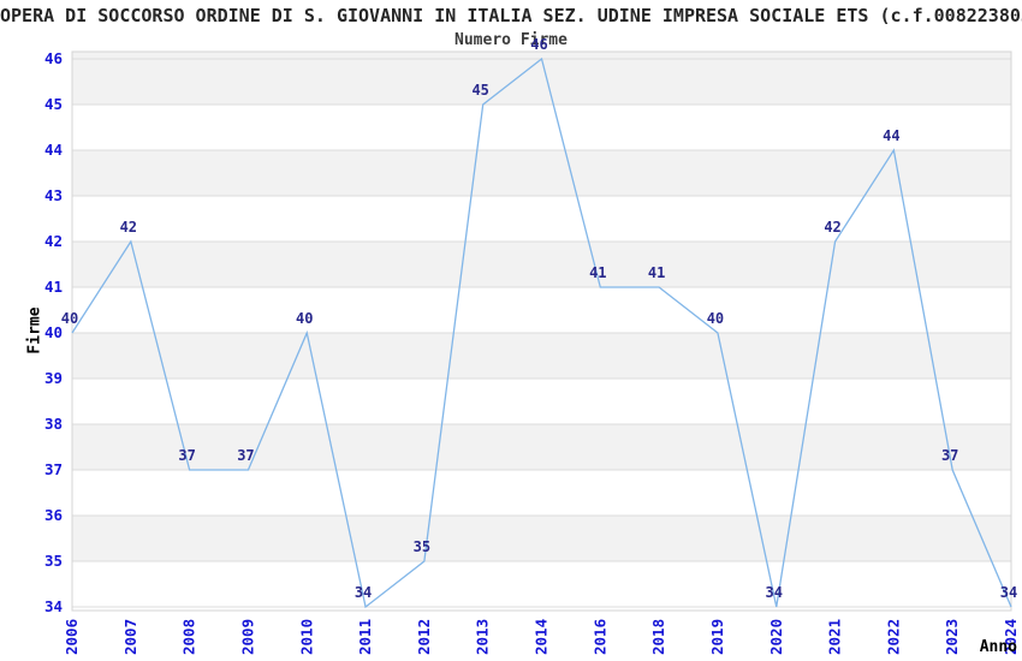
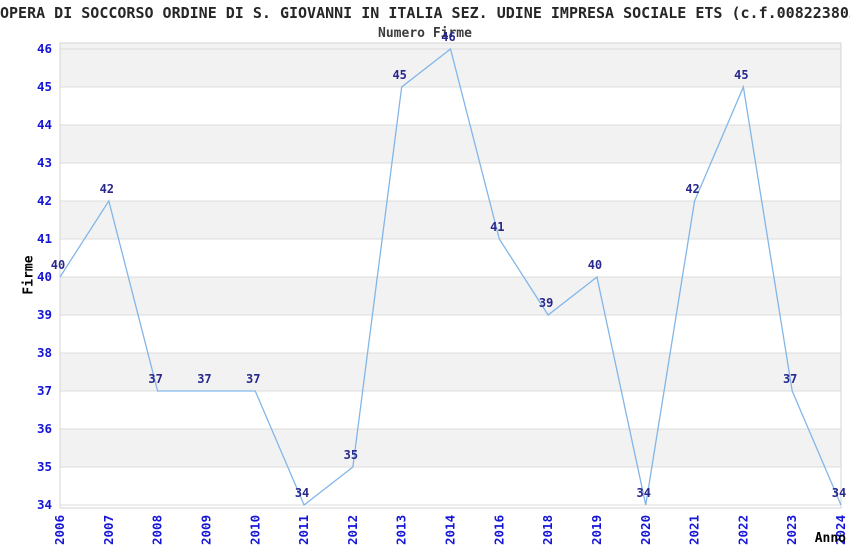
2010: 40 -> 37
2018: 41 -> 39
2022: 44 -> 45
